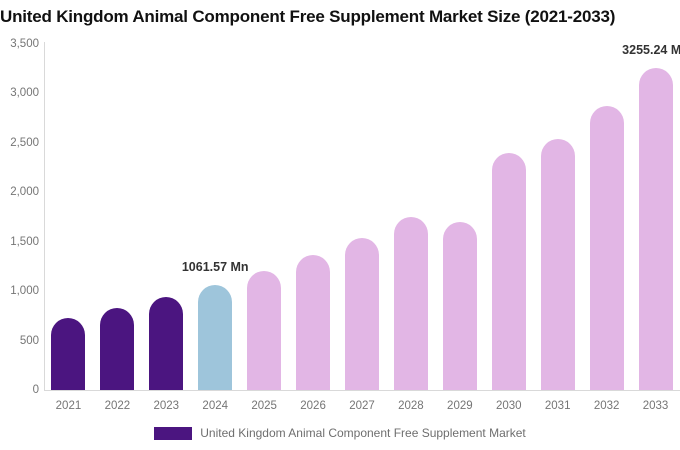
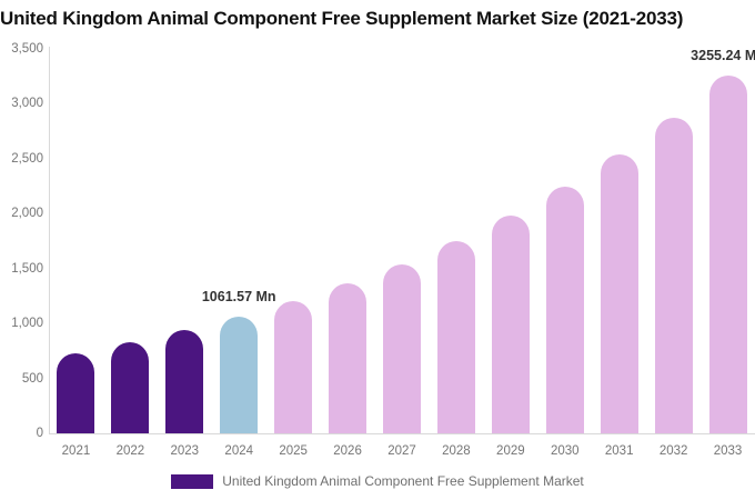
2029: 1700 -> 2000
2030: 2400 -> 2200
